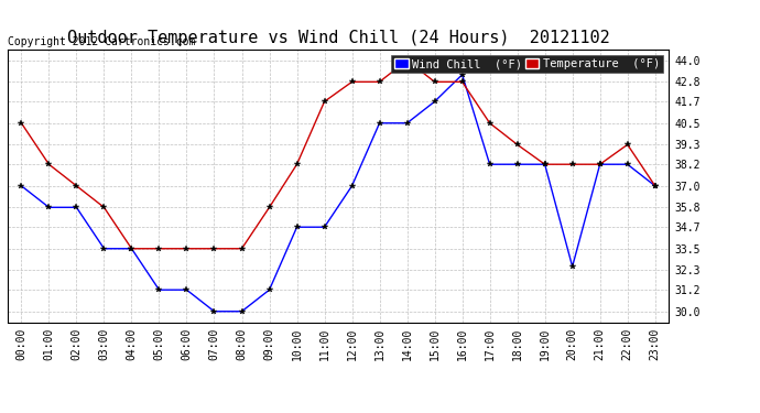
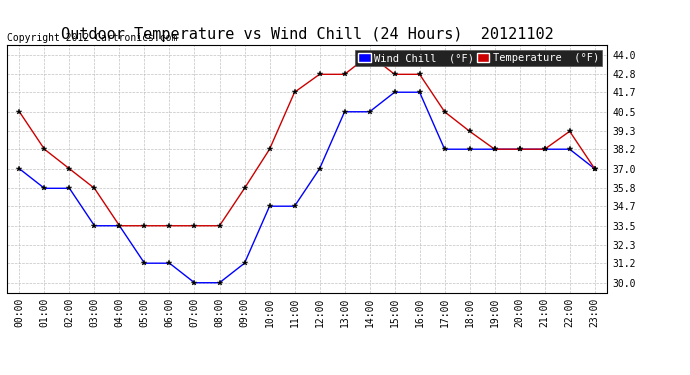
Wind Chill (°F)/16:00: 43.2 -> 41.7
Wind Chill (°F)/20:00: 32.5 -> 38.2
